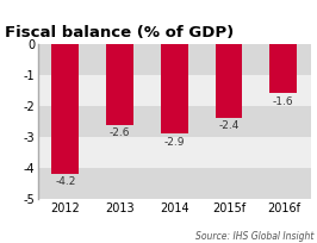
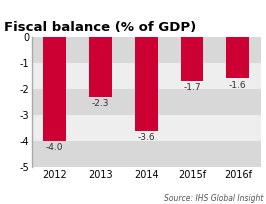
2012: -4.2 -> -4.0
2013: -2.6 -> -2.3
2014: -2.9 -> -3.6
2015f: -2.4 -> -1.7
